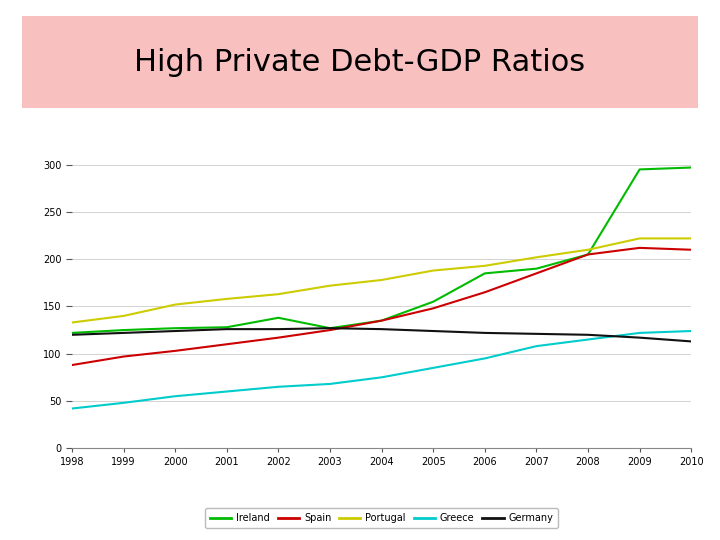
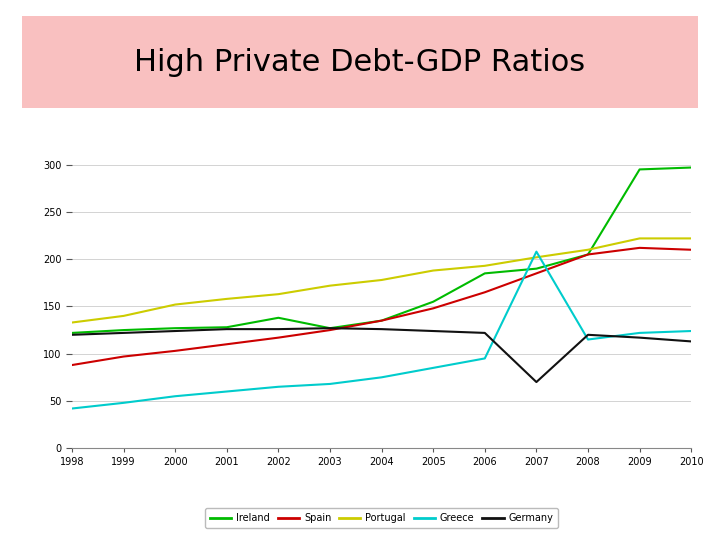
Greece/2007: 108 -> 208
Germany/2007: 121 -> 70
